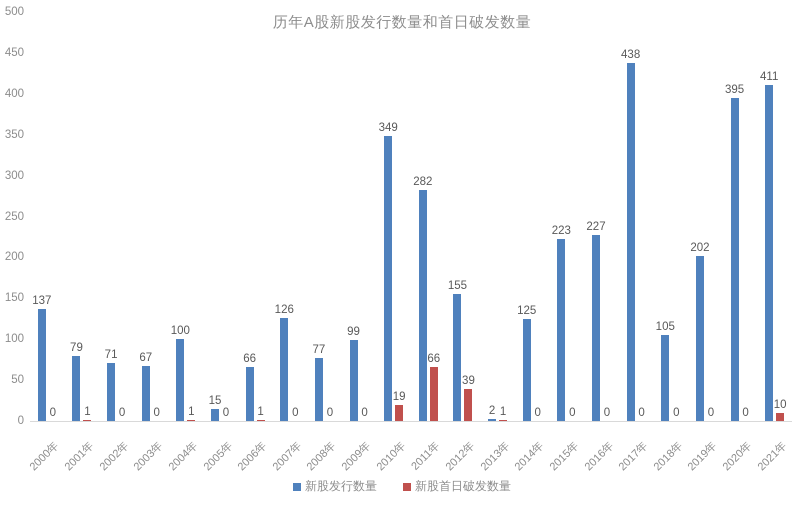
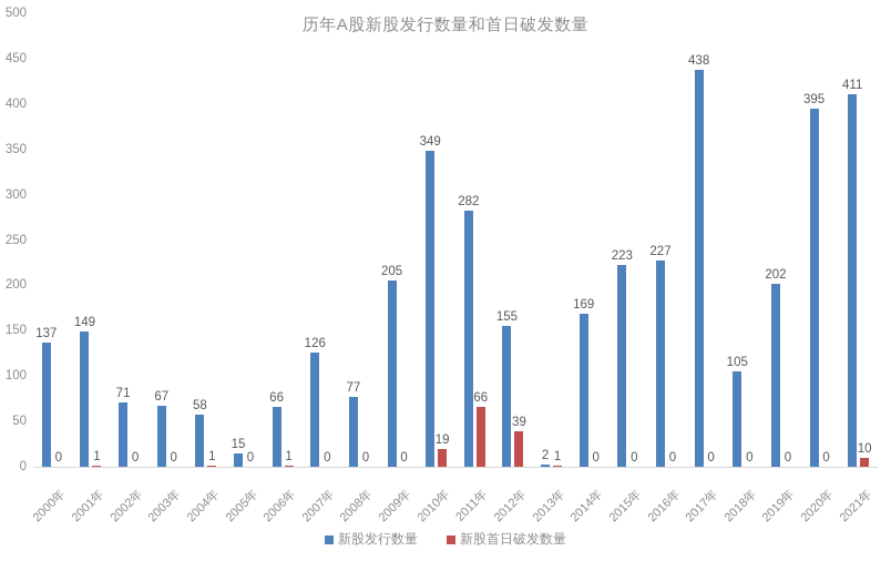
新股发行数量/2001年: 79 -> 149
新股发行数量/2004年: 100 -> 58
新股发行数量/2009年: 99 -> 205
新股发行数量/2014年: 125 -> 169
